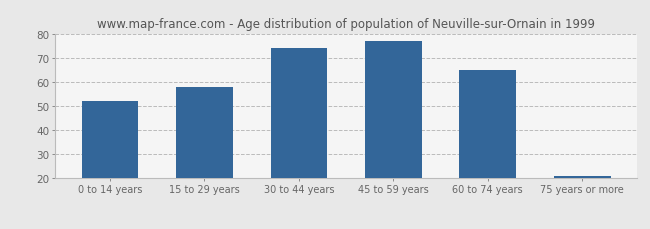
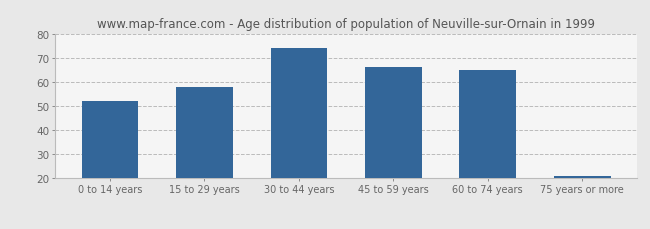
45 to 59 years: 77 -> 66
